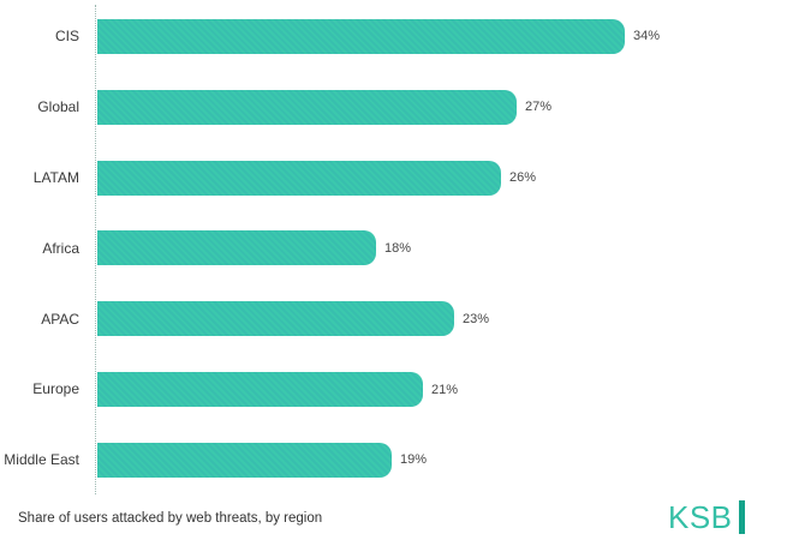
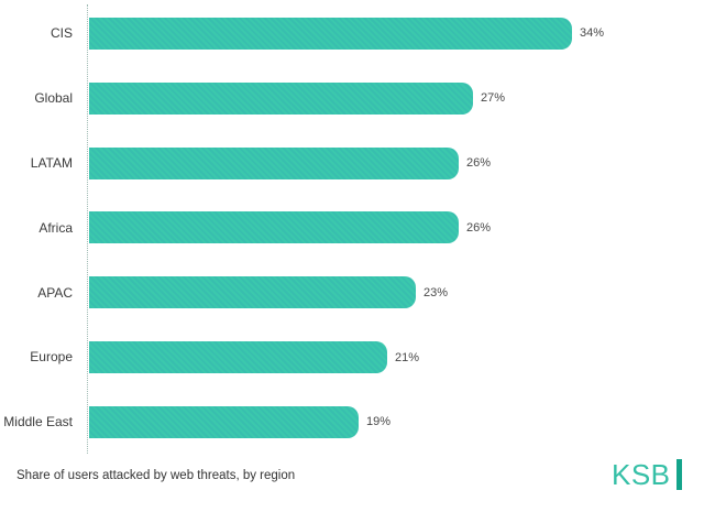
Africa: 18% -> 26%
